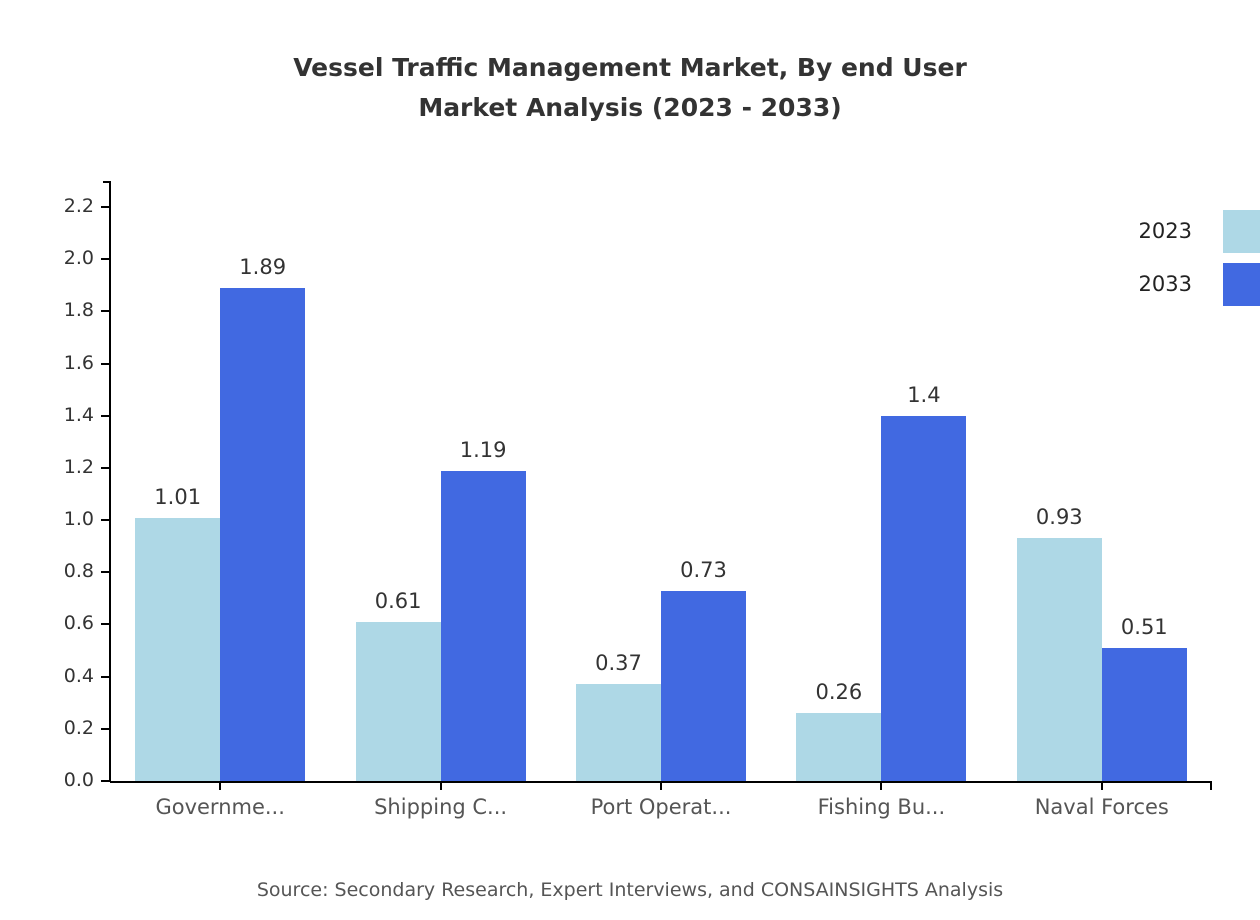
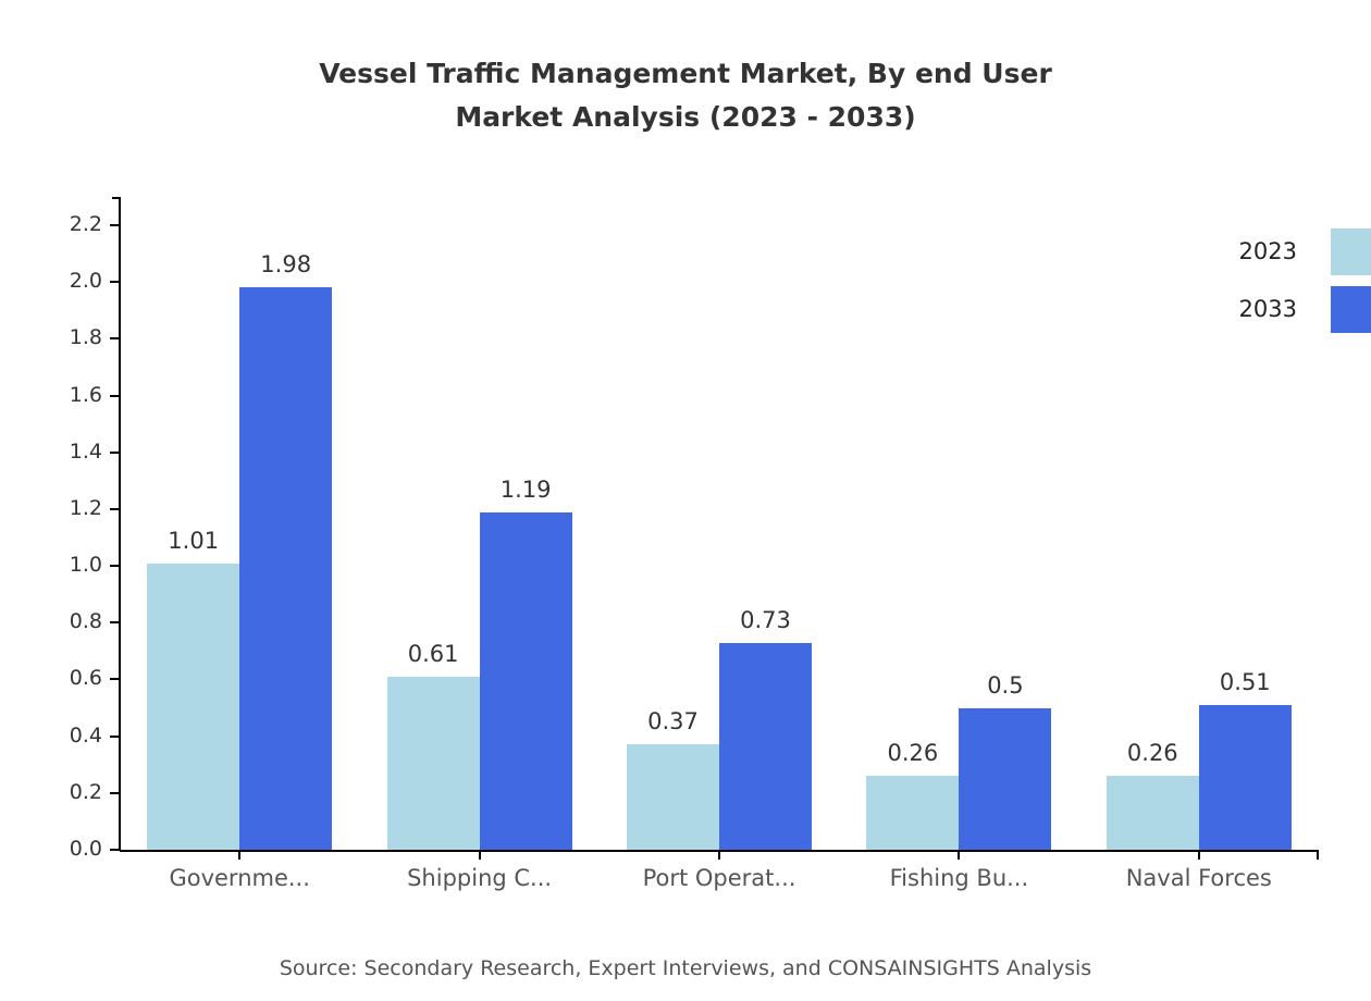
2033/Governme...: 1.89 -> 1.98
2033/Fishing Bu...: 1.4 -> 0.5
2023/Naval Forces: 0.93 -> 0.26
